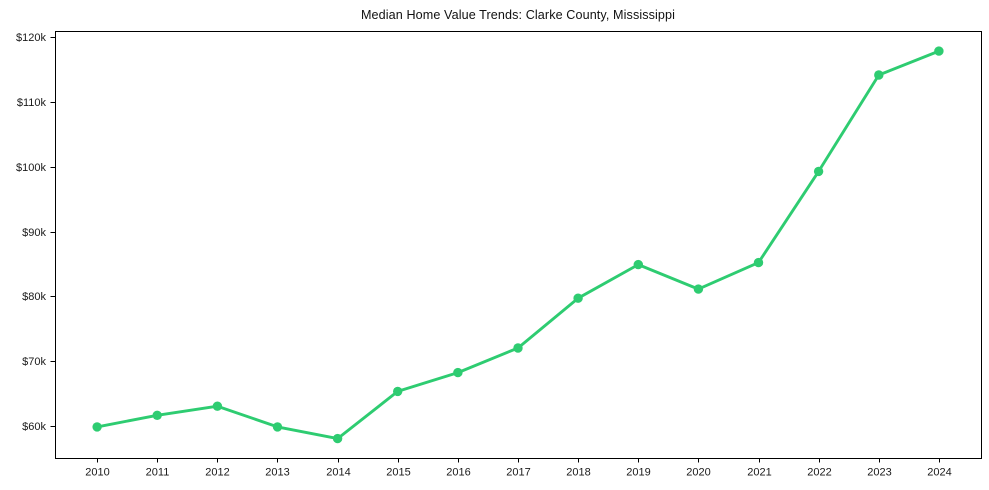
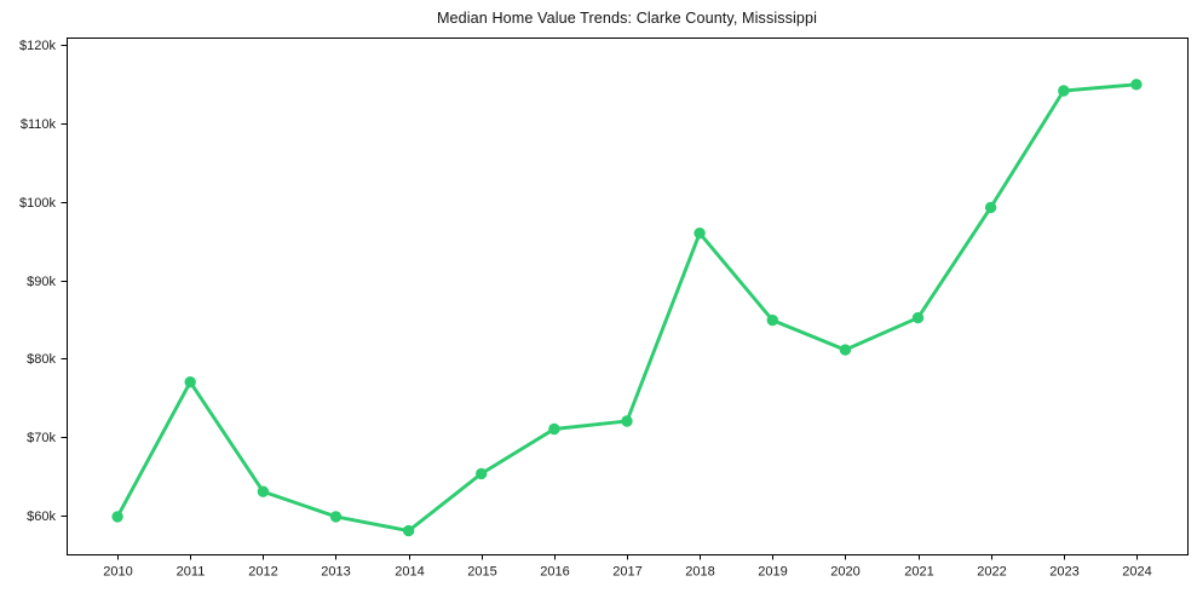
2011: $62k -> $77k
2016: $68k -> $71k
2018: $80k -> $96k
2024: $118k -> $115k
